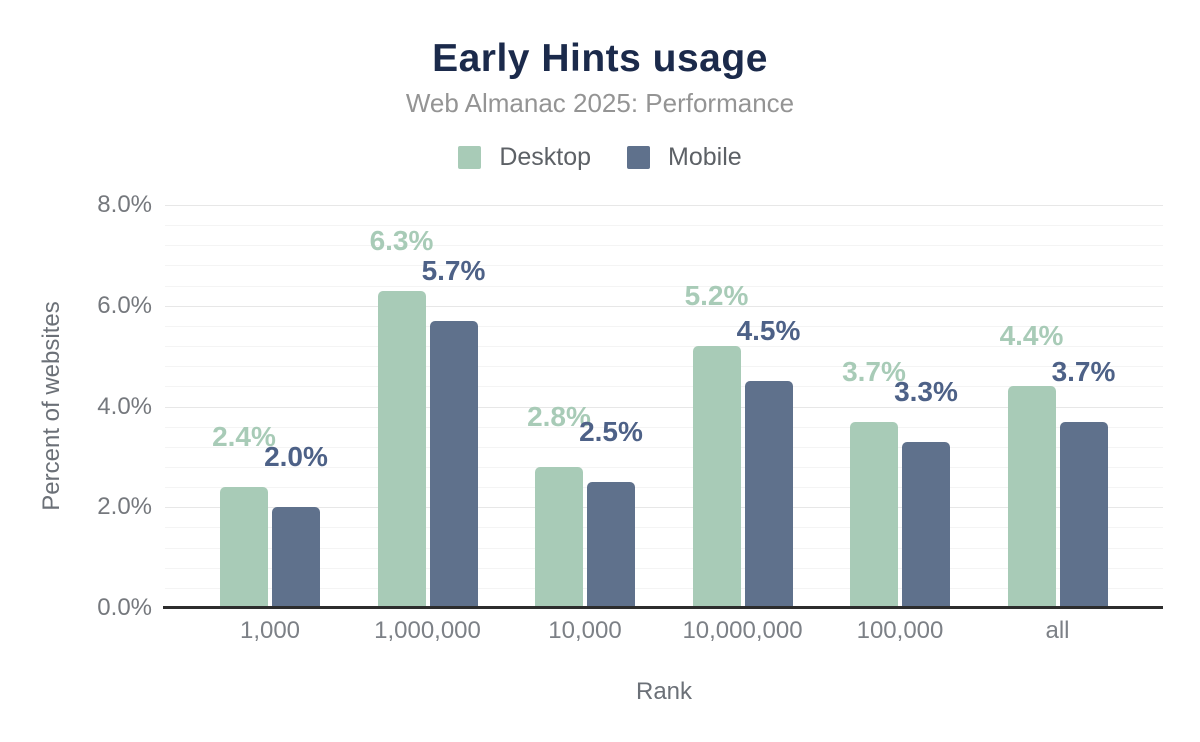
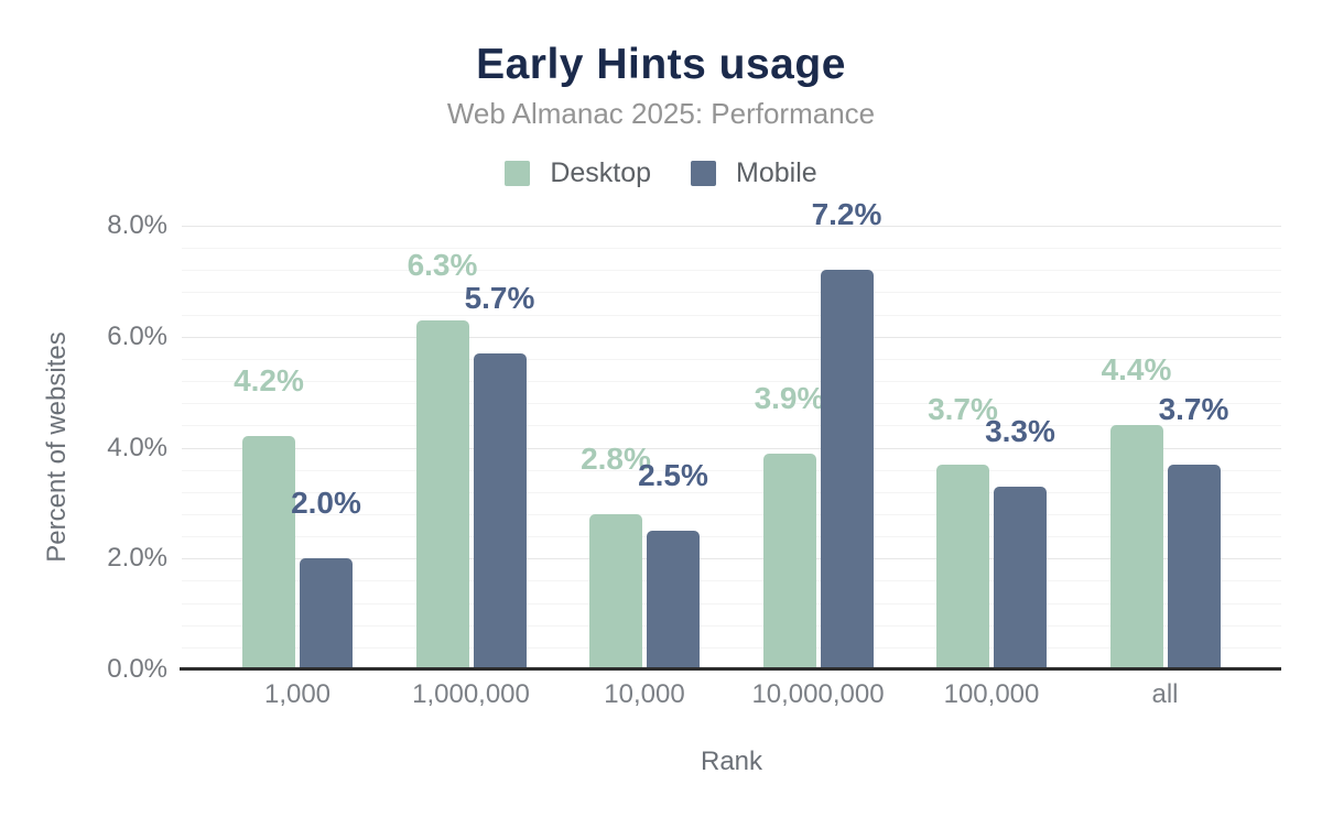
Desktop/1,000: 2.4% -> 4.2%
Desktop/10,000,000: 5.2% -> 3.9%
Mobile/10,000,000: 4.5% -> 7.2%
